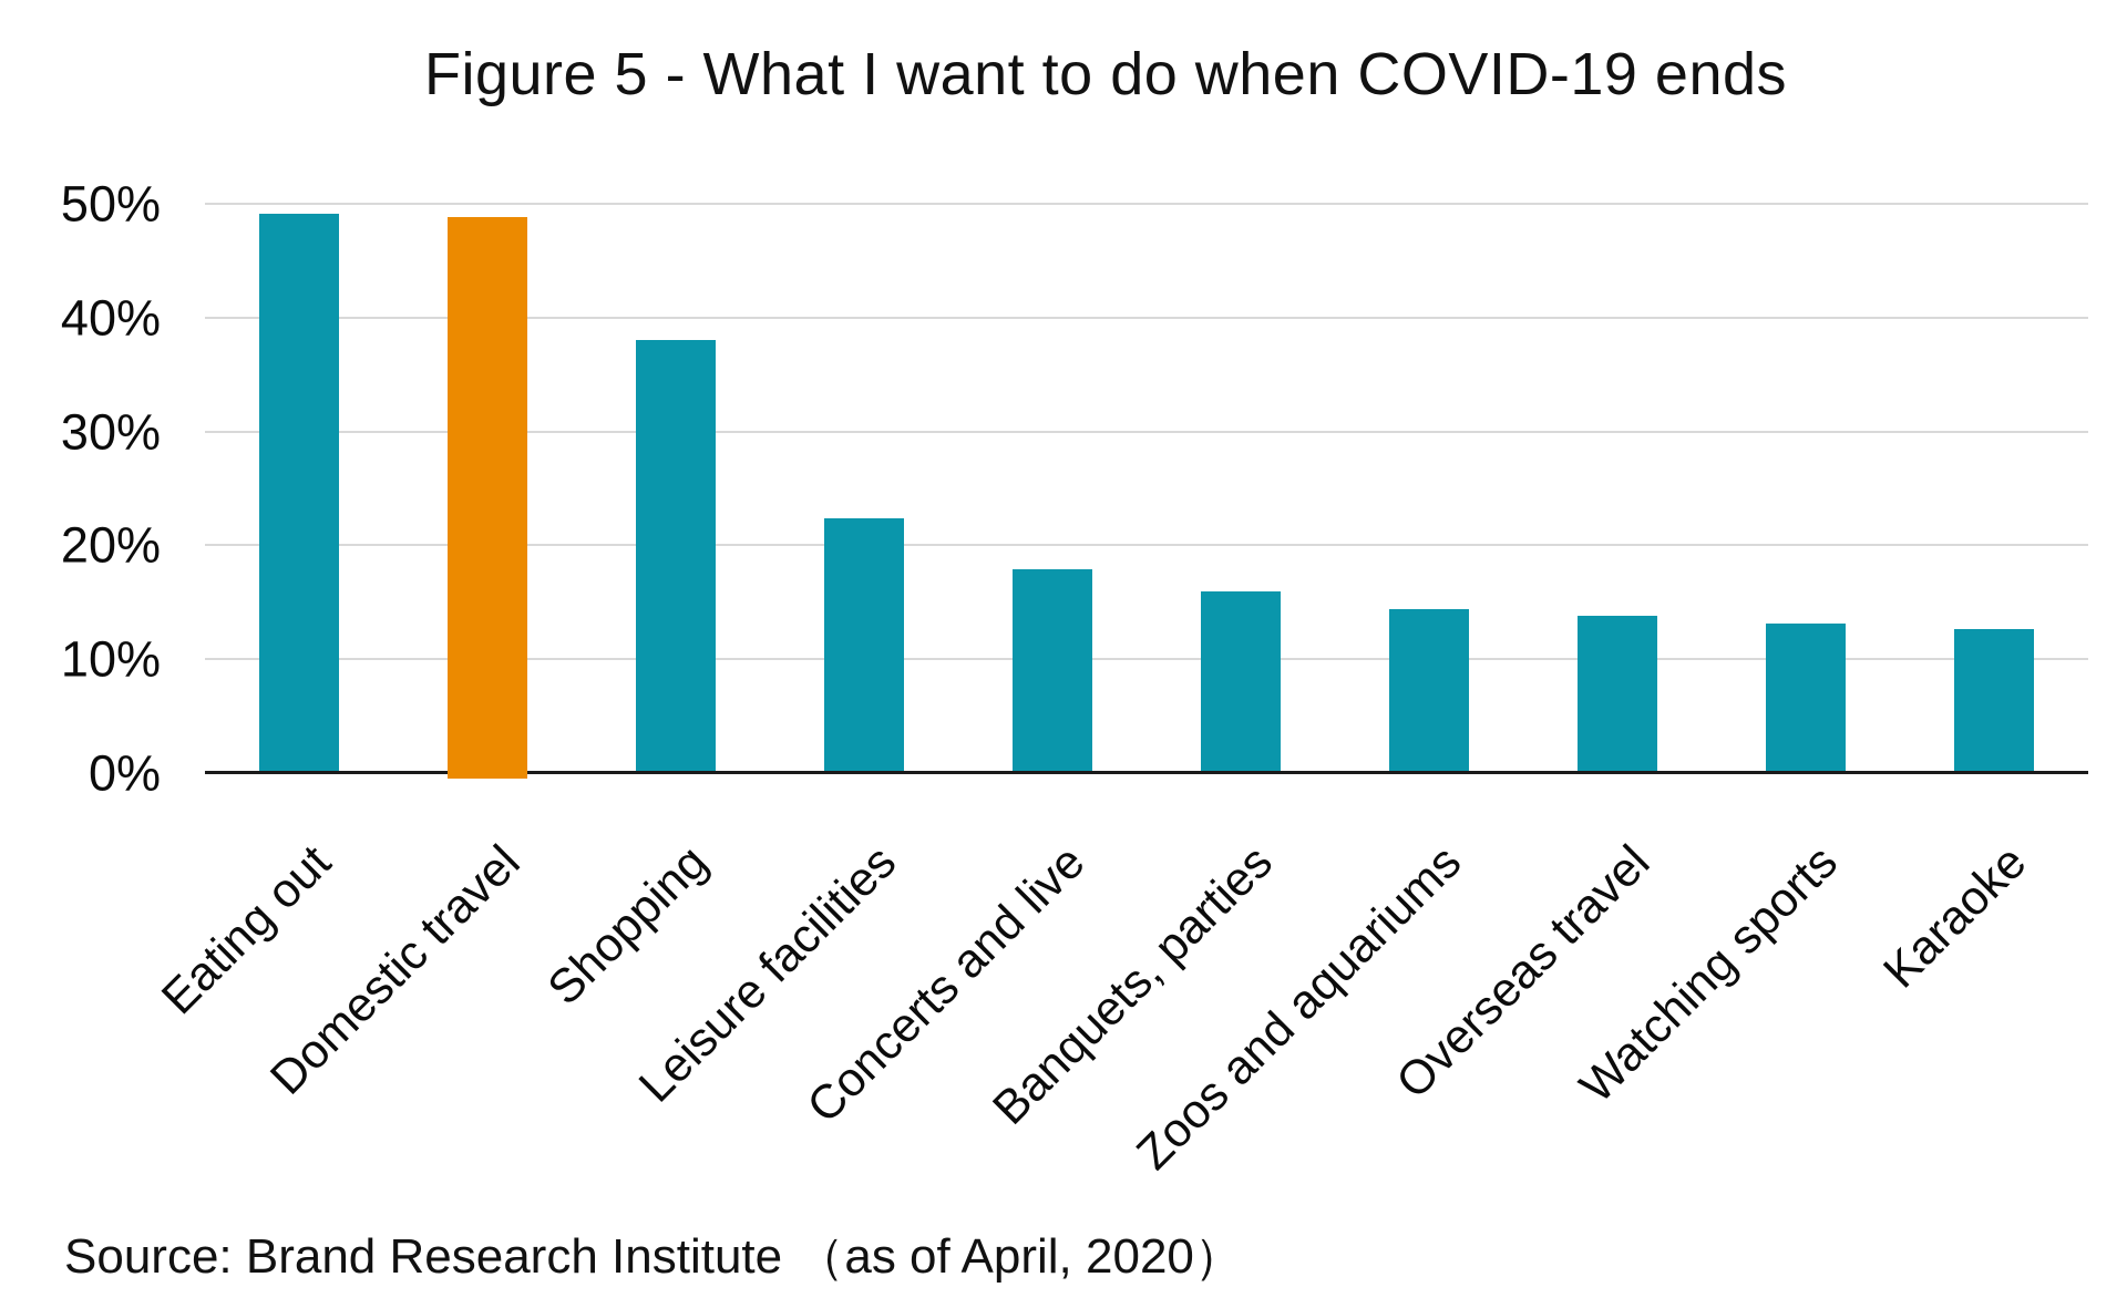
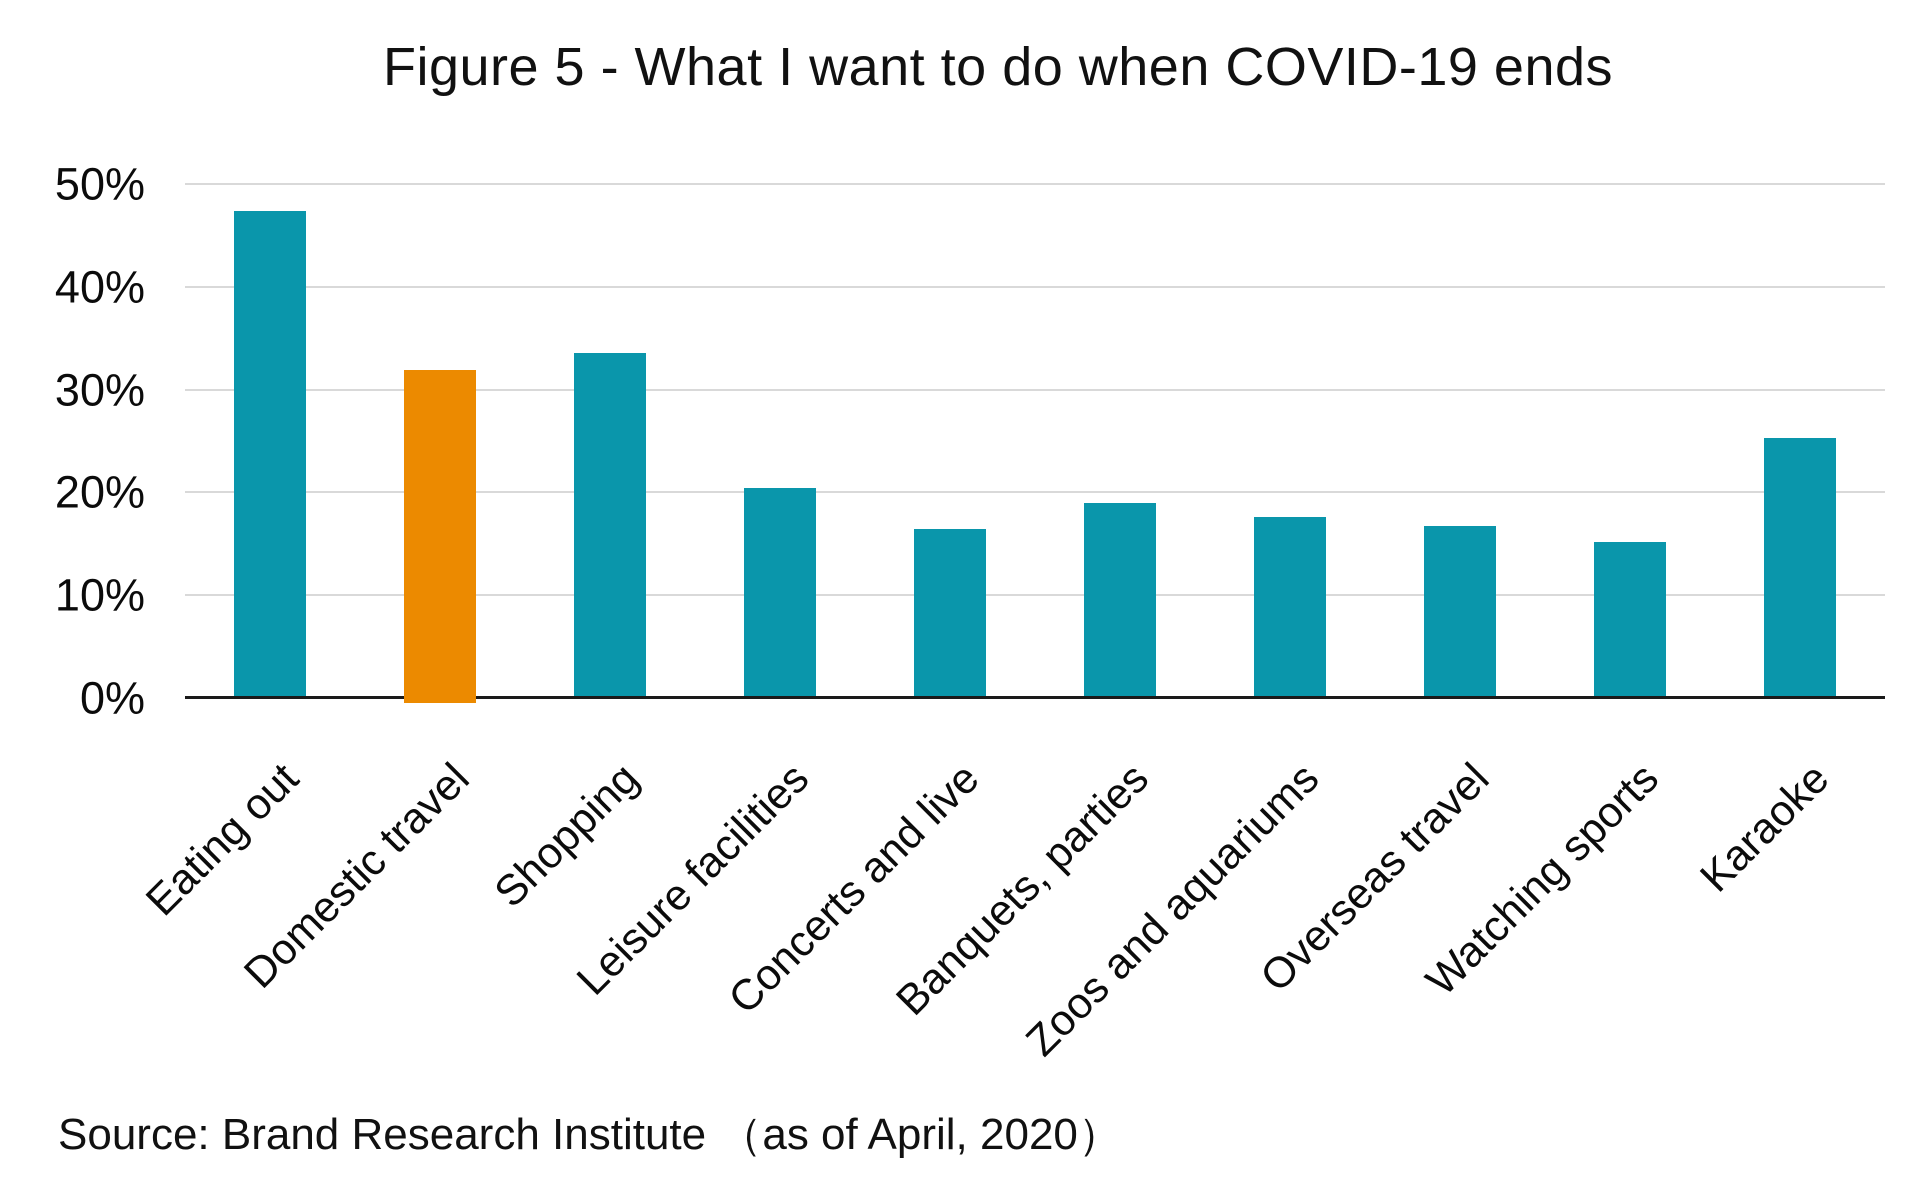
Eating out: 49.1% -> 47.4%
Domestic travel: 48.8% -> 31.9%
Shopping: 38.0% -> 33.6%
Leisure facilities: 22.4% -> 20.4%
Concerts and live: 17.9% -> 16.4%
Banquets, parties: 16.0% -> 19.0%
Zoos and aquariums: 14.4% -> 17.6%
Overseas travel: 13.8% -> 16.7%
Watching sports: 13.1% -> 15.2%
Karaoke: 12.6% -> 25.3%
